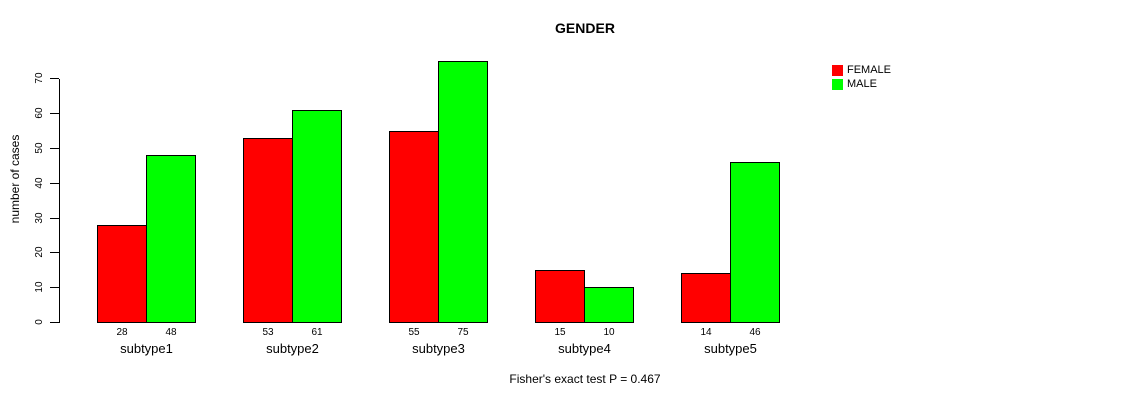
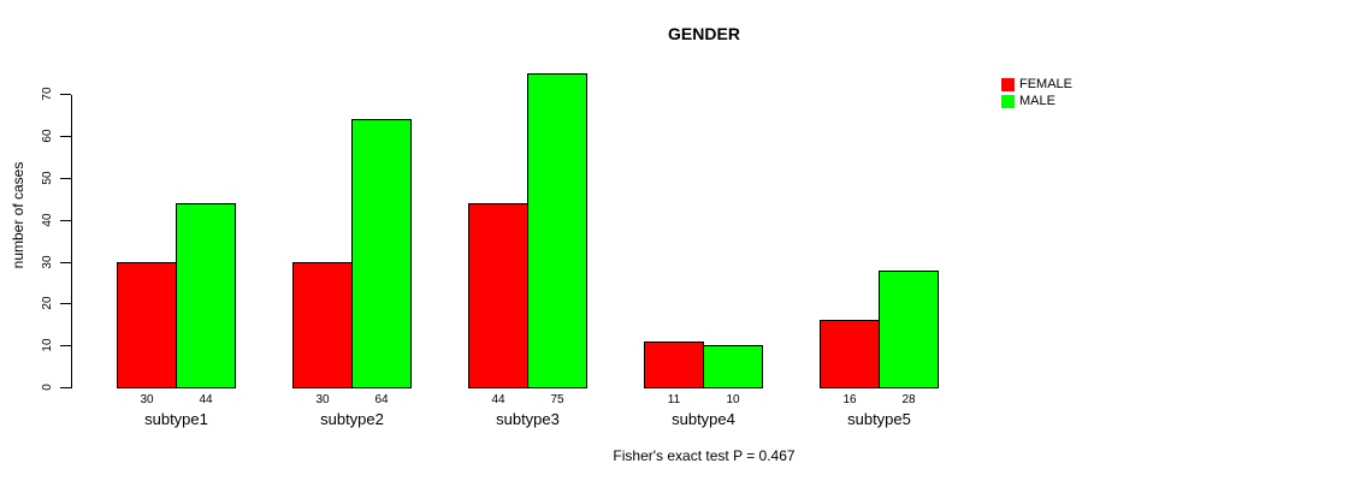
FEMALE/subtype1: 28 -> 30
MALE/subtype1: 48 -> 44
FEMALE/subtype2: 53 -> 30
MALE/subtype2: 61 -> 64
FEMALE/subtype3: 55 -> 44
FEMALE/subtype4: 15 -> 11
FEMALE/subtype5: 14 -> 16
MALE/subtype5: 46 -> 28
